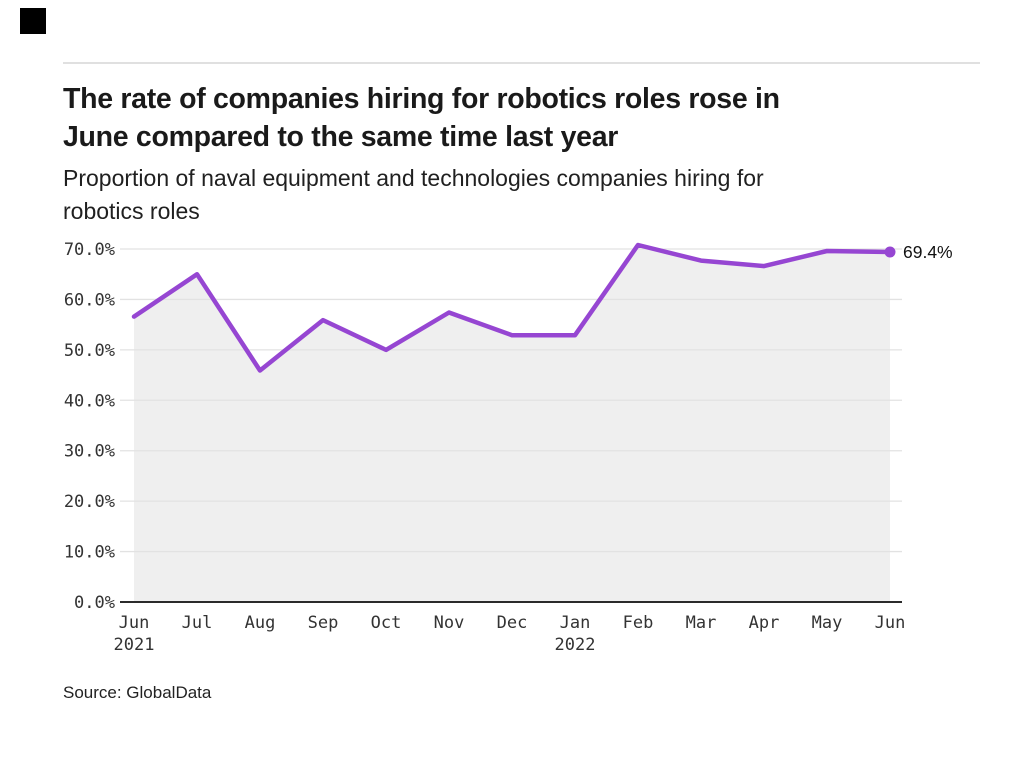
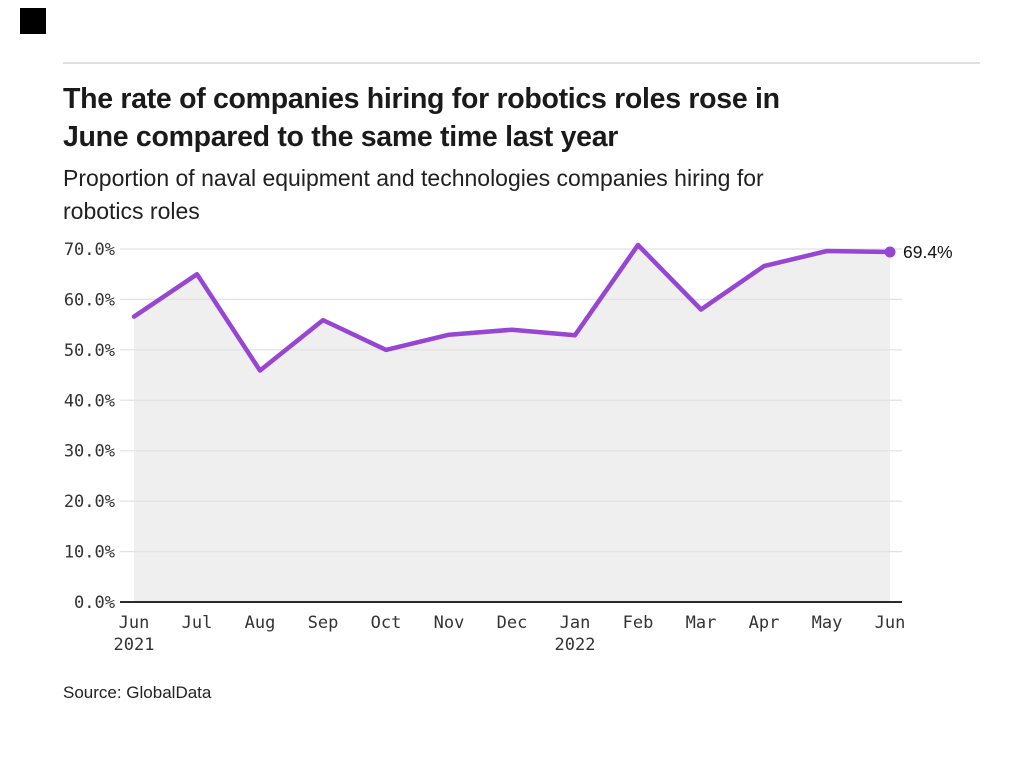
Nov: 57% -> 53%
Dec: 53% -> 54%
Mar: 68% -> 58%
